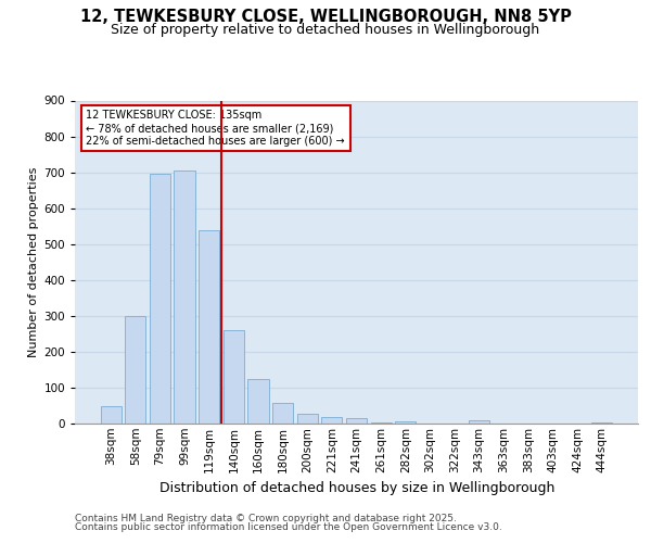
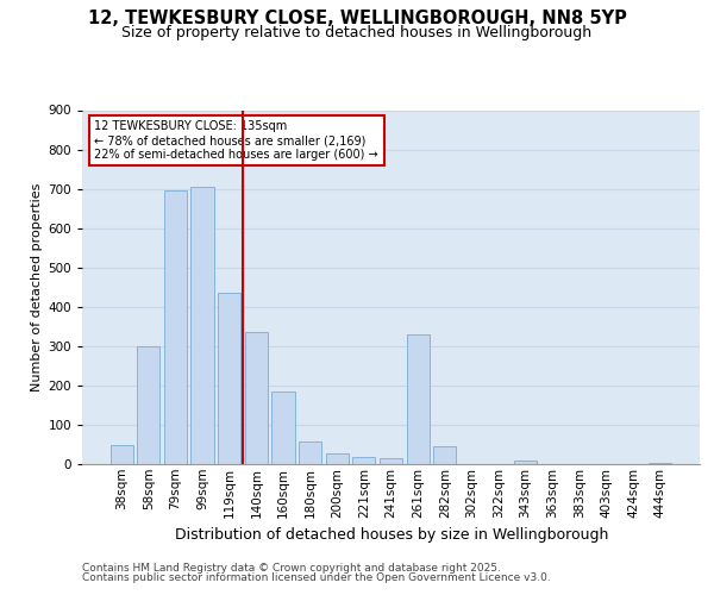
119sqm: 537 -> 435
140sqm: 260 -> 335
160sqm: 125 -> 185
261sqm: 2 -> 330
282sqm: 5 -> 45
